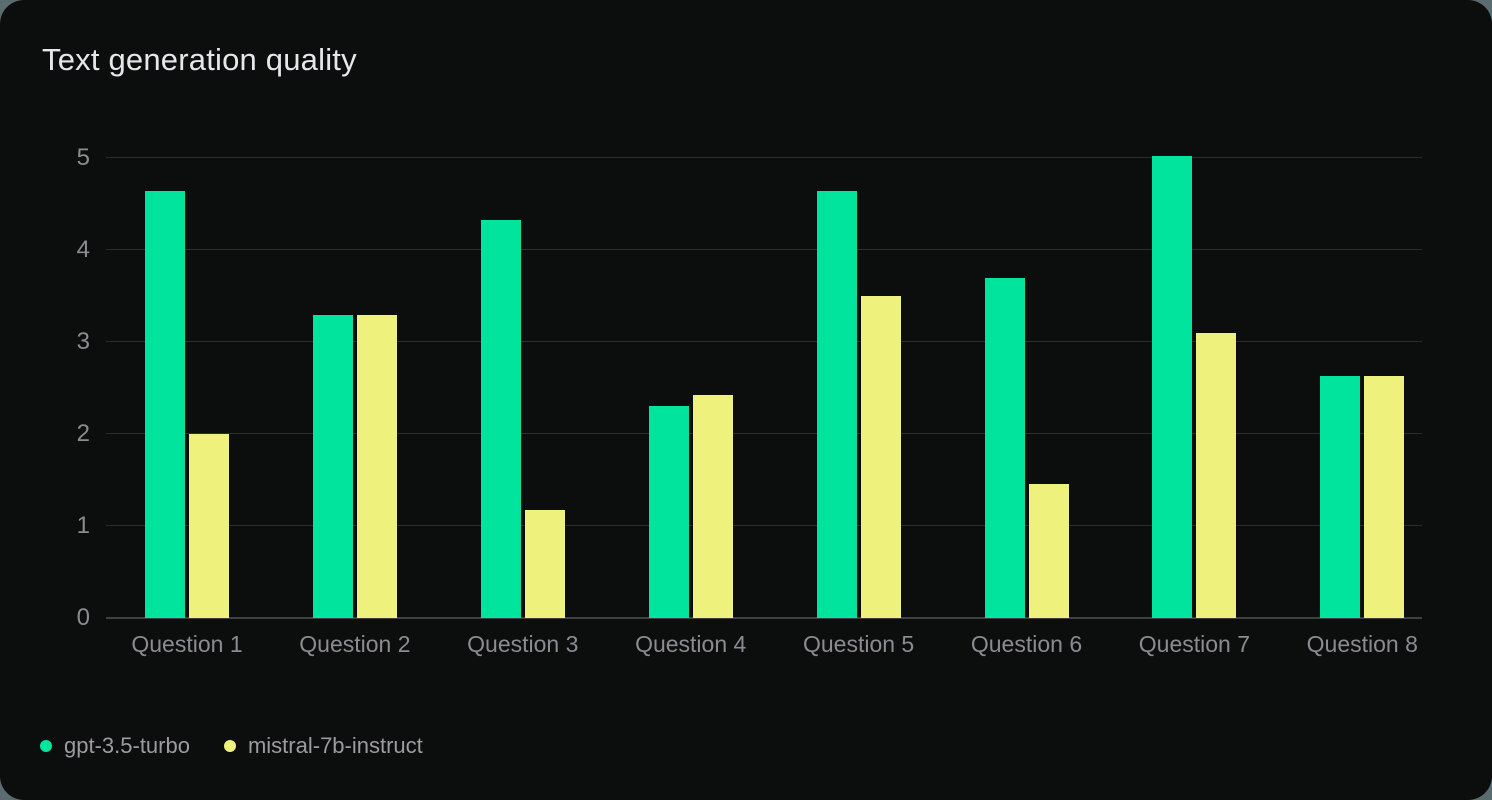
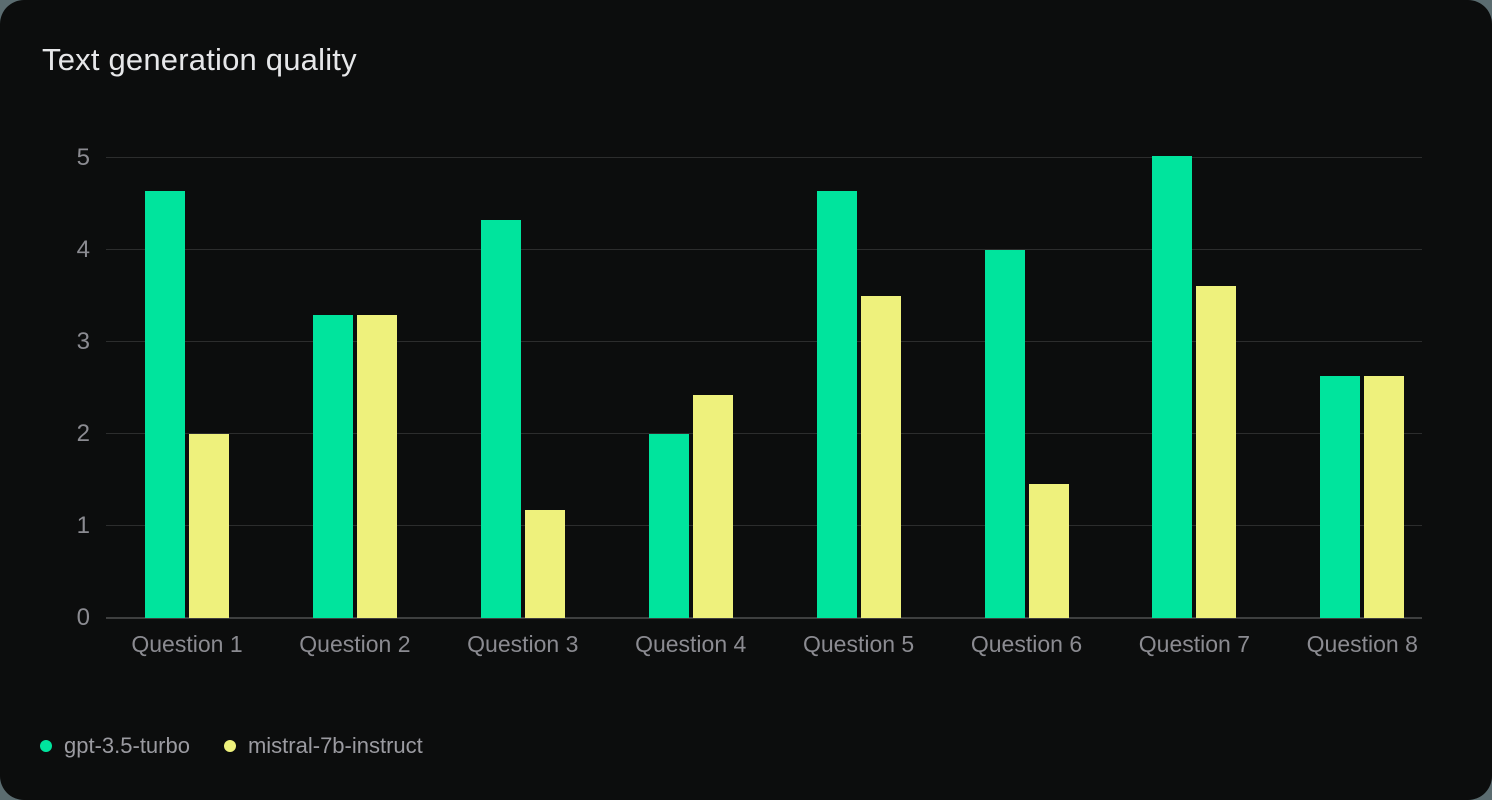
gpt-3.5-turbo/Question 4: 2.3 -> 2.0
gpt-3.5-turbo/Question 6: 3.7 -> 4.0
mistral-7b-instruct/Question 7: 3.1 -> 3.6
